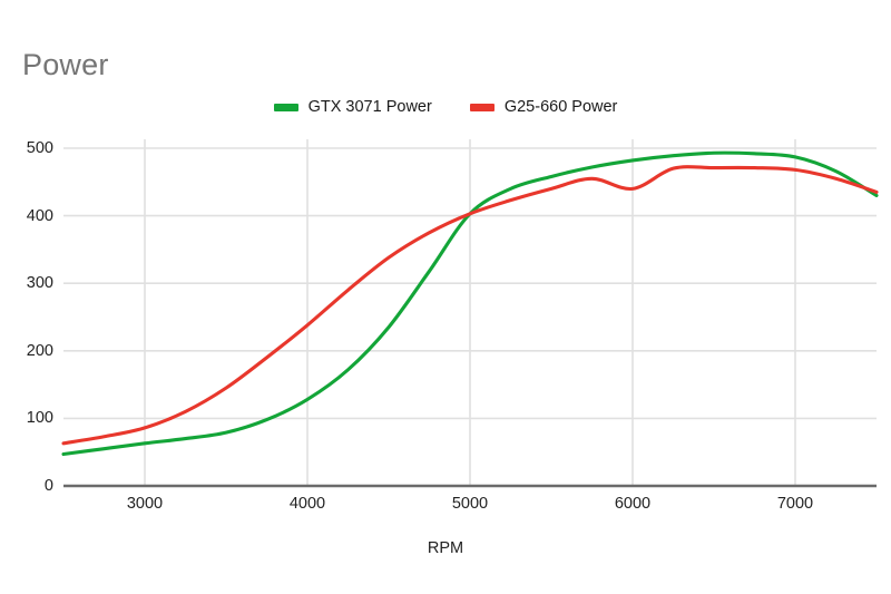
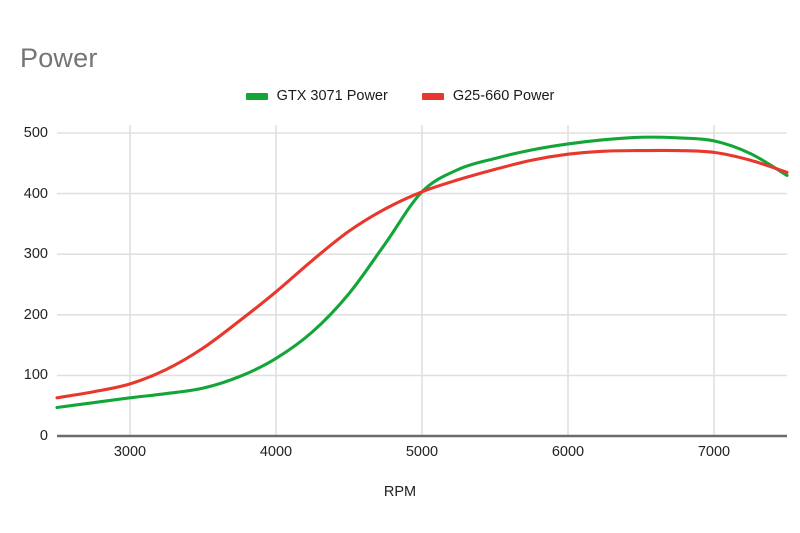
G25-660 Power/6000: 440 -> 460
